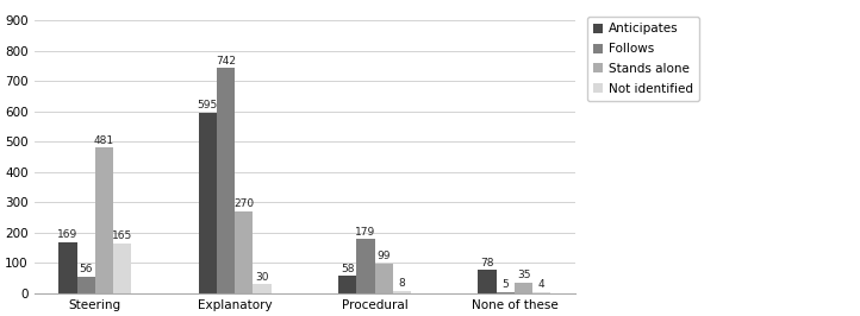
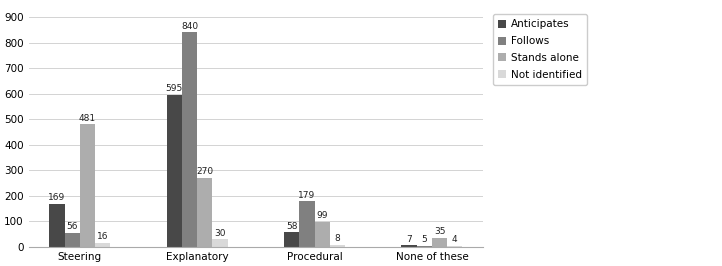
Not identified/Steering: 165 -> 16
Follows/Explanatory: 742 -> 840
Anticipates/None of these: 78 -> 7
